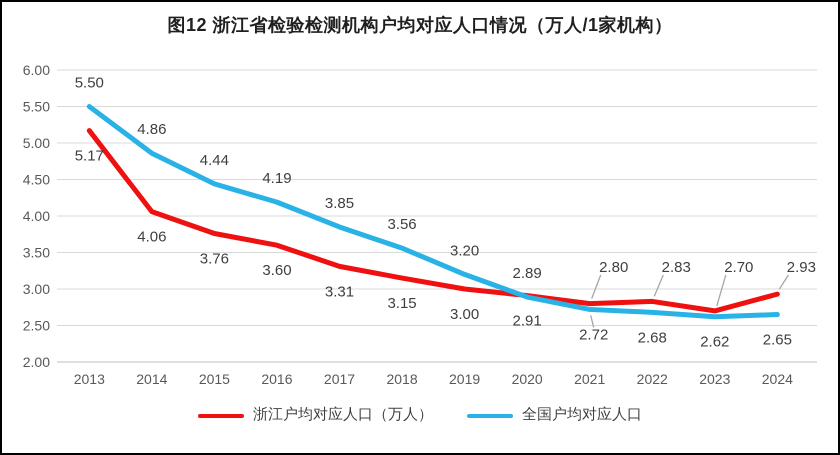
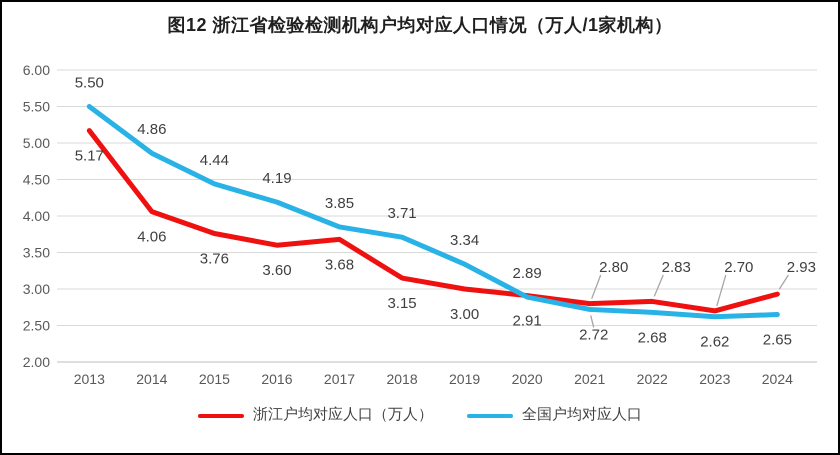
浙江户均对应人口（万人）/2017: 3.31 -> 3.68
全国户均对应人口/2018: 3.56 -> 3.71
全国户均对应人口/2019: 3.20 -> 3.34
